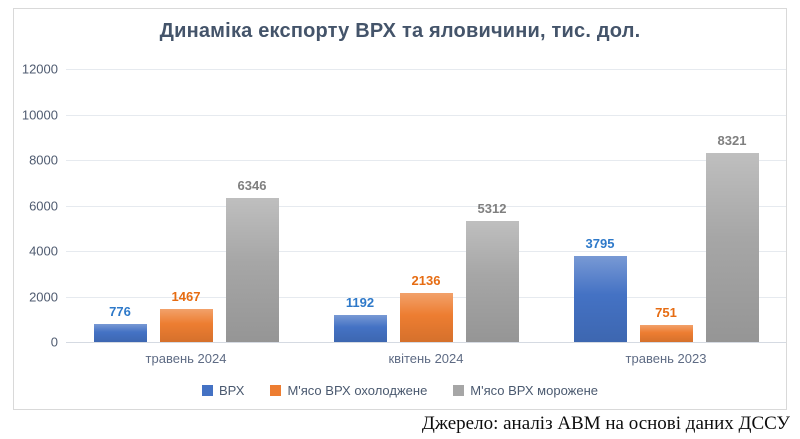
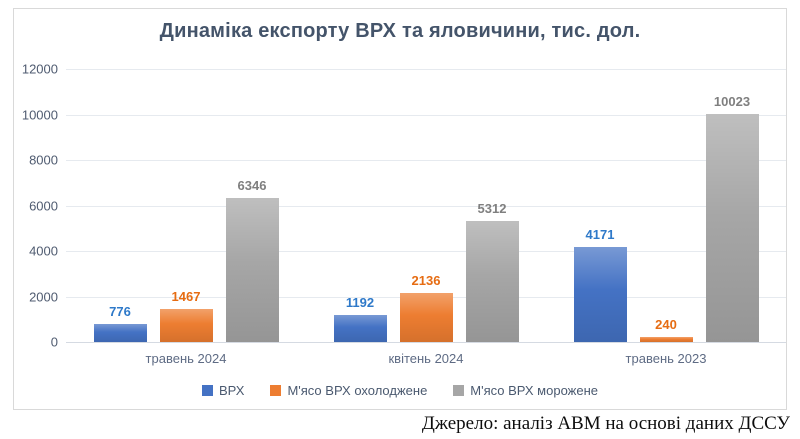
ВРХ/травень 2023: 3795 -> 4171
М'ясо ВРХ охолоджене/травень 2023: 751 -> 240
М'ясо ВРХ морожене/травень 2023: 8321 -> 10023
